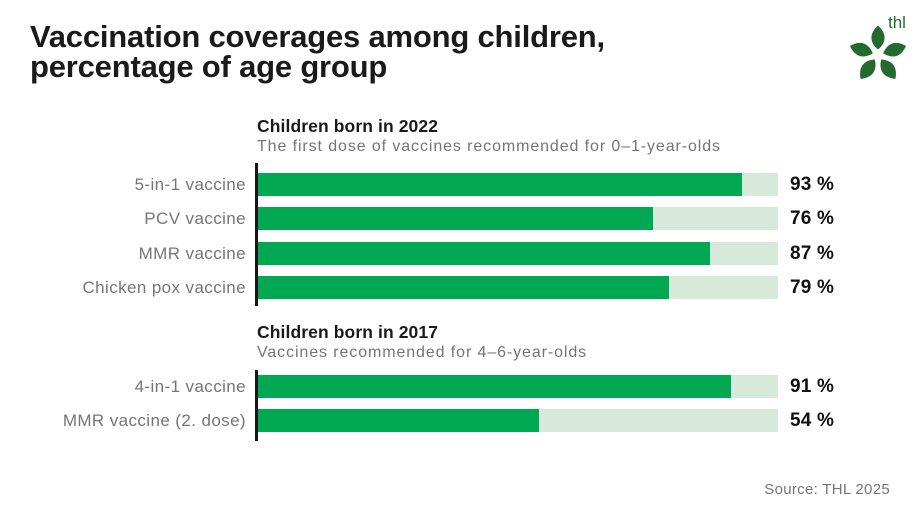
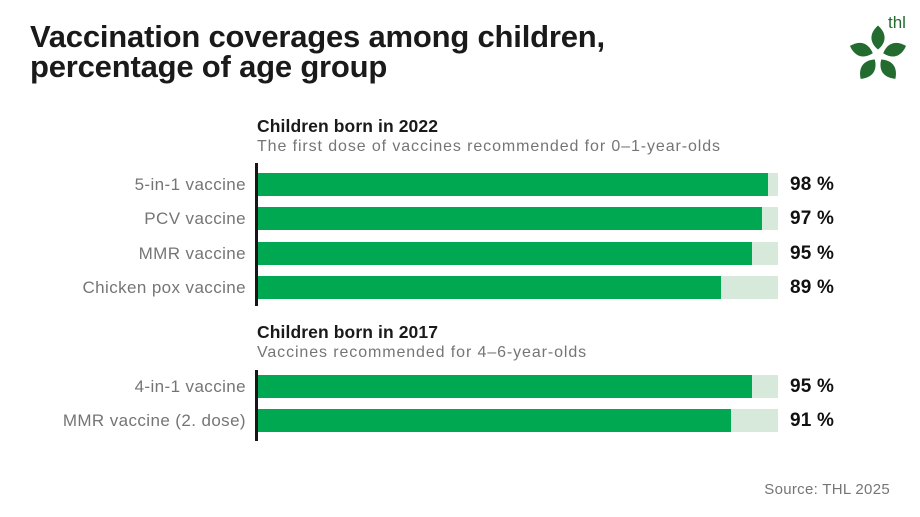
Children born in 2022/5-in-1 vaccine: 93 -> 98
Children born in 2022/PCV vaccine: 76 -> 97
Children born in 2022/MMR vaccine: 87 -> 95
Children born in 2022/Chicken pox vaccine: 79 -> 89
Children born in 2017/4-in-1 vaccine: 91 -> 95
Children born in 2017/MMR vaccine (2. dose): 54 -> 91
